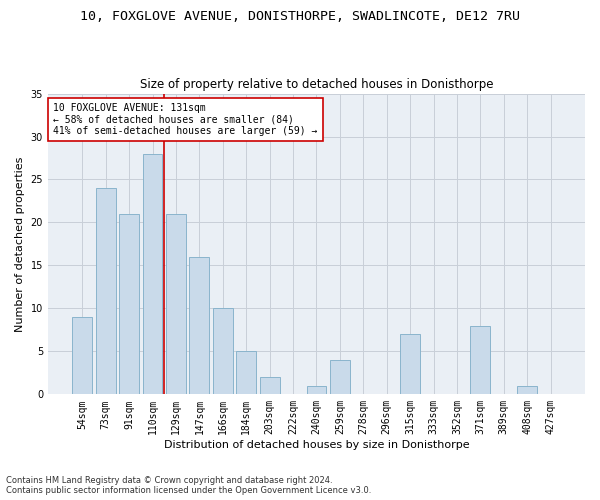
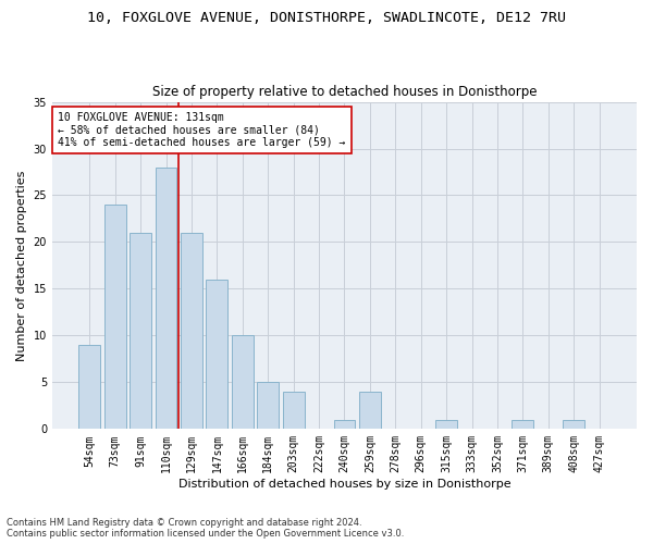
203sqm: 2 -> 4
315sqm: 7 -> 1
371sqm: 8 -> 1
